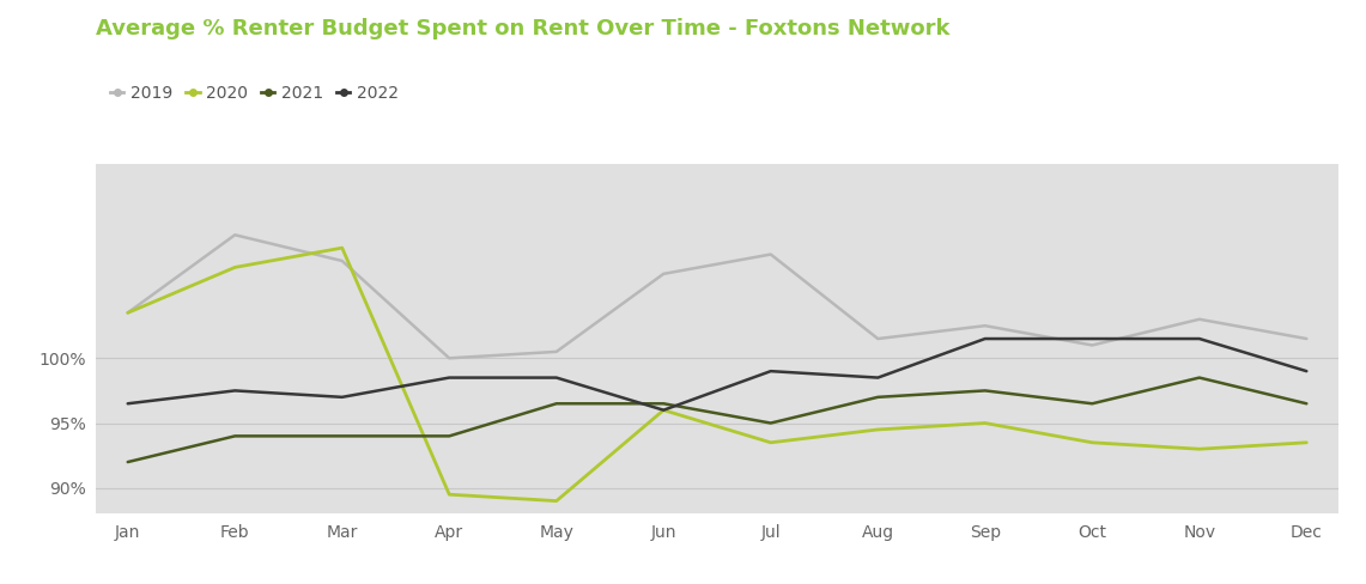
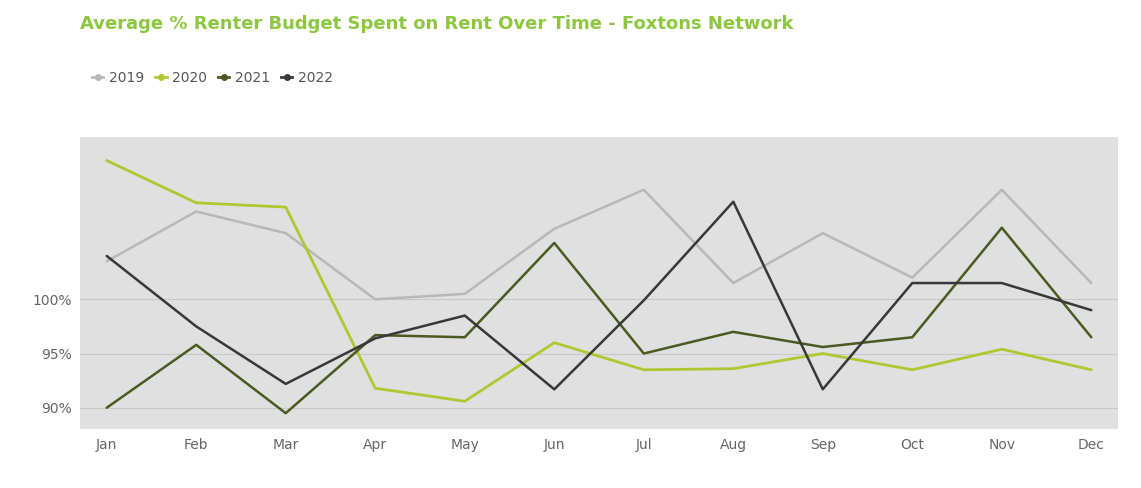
2020/Jan: 103.5% -> 112.8%
2021/Jan: 92.0% -> 90.0%
2022/Jan: 96.5% -> 104.0%
2019/Feb: 109.5% -> 108.1%
2020/Feb: 107.0% -> 108.9%
2021/Feb: 94.0% -> 95.8%
2019/Mar: 107.5% -> 106.1%
2021/Mar: 94.0% -> 89.5%
2022/Mar: 97.0% -> 92.2%
2020/Apr: 89.5% -> 91.8%
2021/Apr: 94.0% -> 96.7%
2022/Apr: 98.5% -> 96.4%
2020/May: 89.0% -> 90.6%
2021/Jun: 96.5% -> 105.2%
2022/Jun: 96.0% -> 91.7%
2019/Jul: 108.0% -> 110.1%
2022/Jul: 99.0% -> 99.9%
2020/Aug: 94.5% -> 93.6%
2022/Aug: 98.5% -> 109.0%
2019/Sep: 102.5% -> 106.1%
2021/Sep: 97.5% -> 95.6%
2022/Sep: 101.5% -> 91.7%
2019/Oct: 101.0% -> 102.0%
2019/Nov: 103.0% -> 110.1%
2020/Nov: 93.0% -> 95.4%
2021/Nov: 98.5% -> 106.6%
